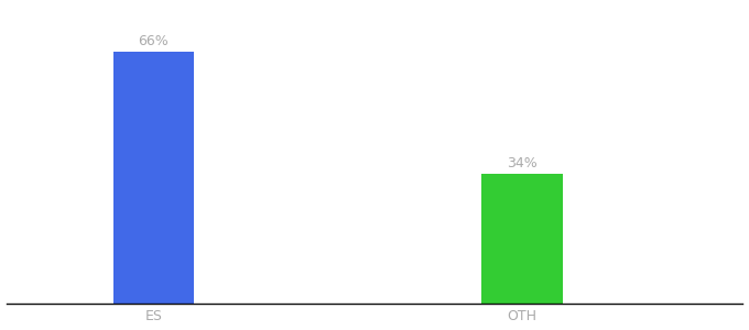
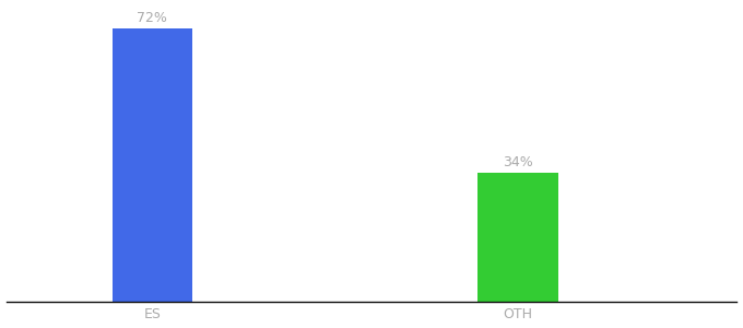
ES: 66% -> 72%
